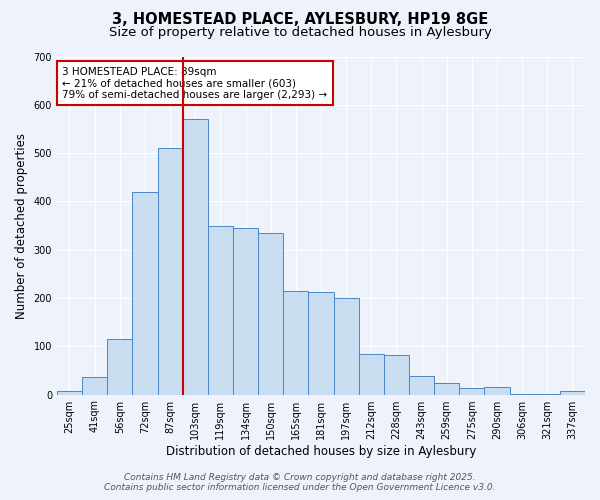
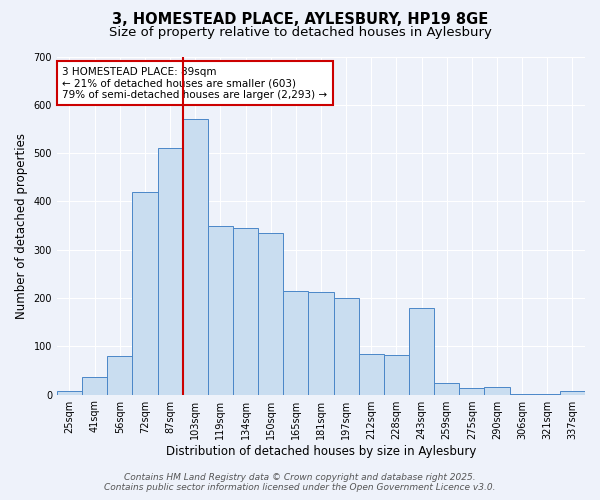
56sqm: 115 -> 80
243sqm: 38 -> 180
